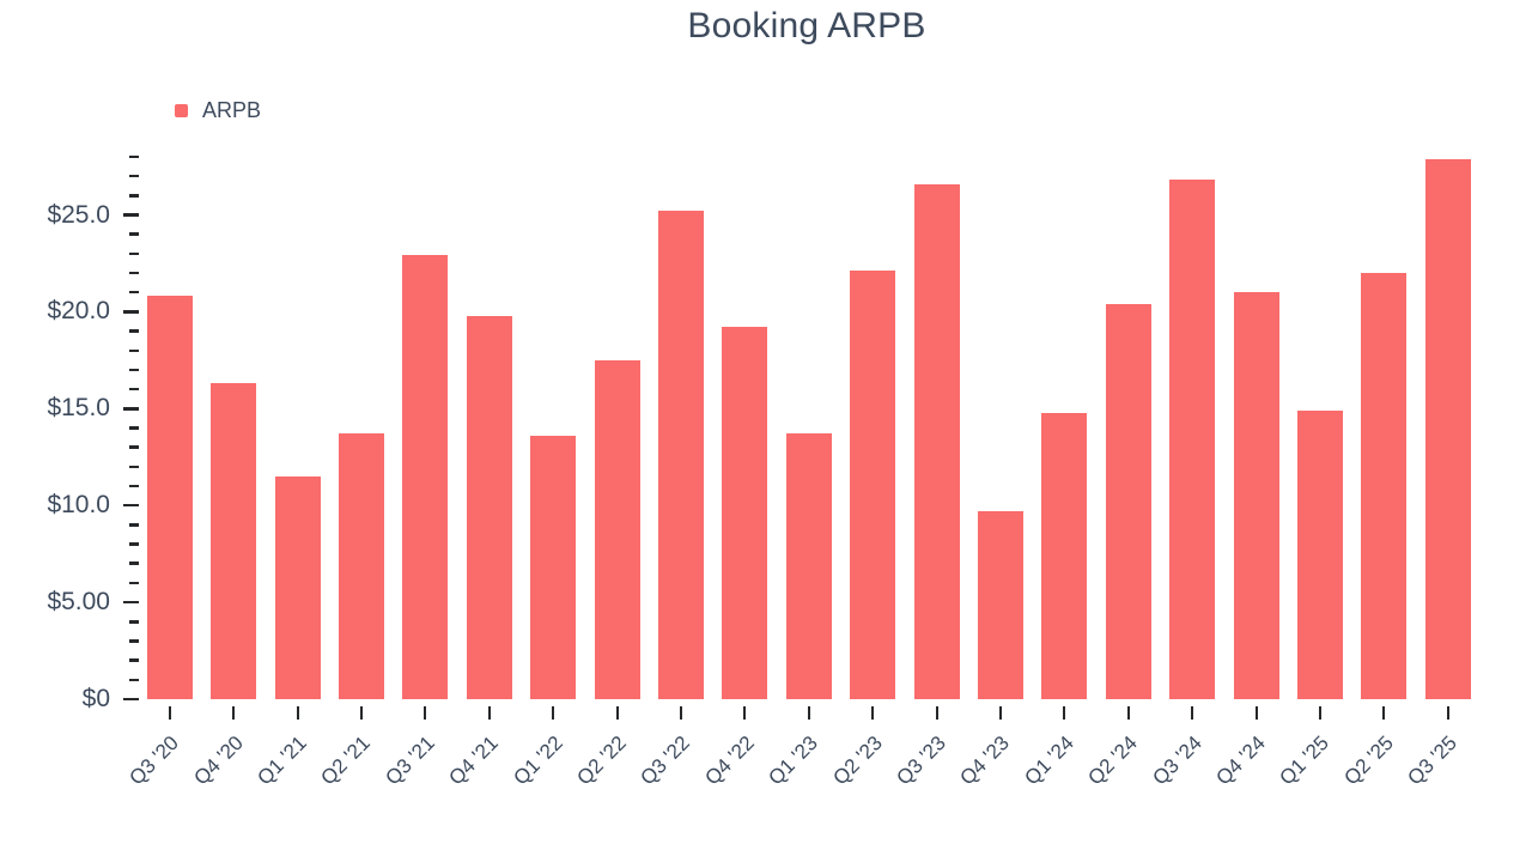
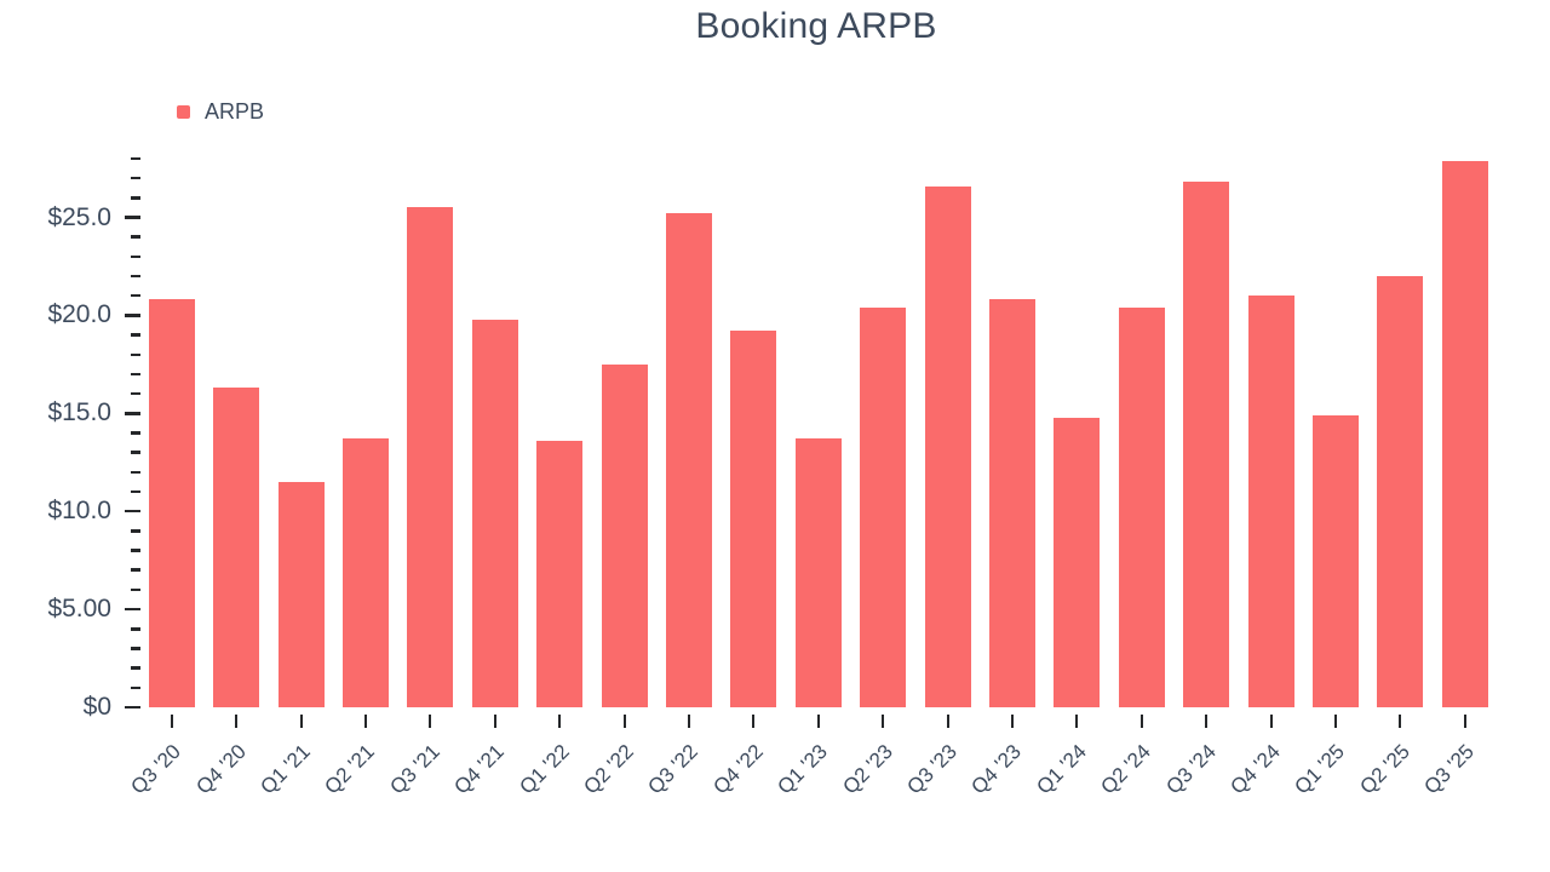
Q3 '21: $22.9 -> $25.5
Q2 '23: $22.1 -> $20.4
Q4 '23: $9.7 -> $20.8
